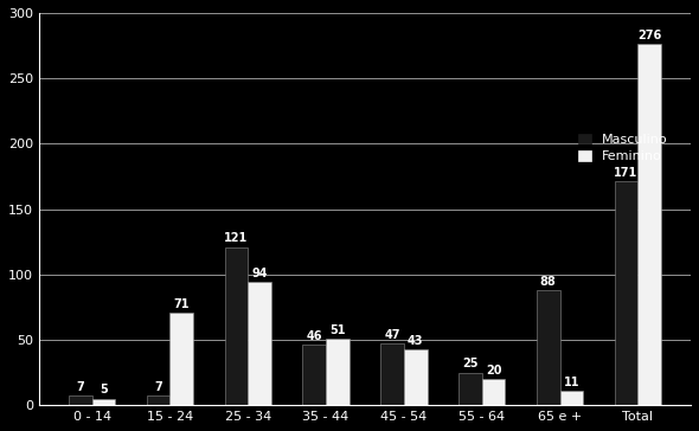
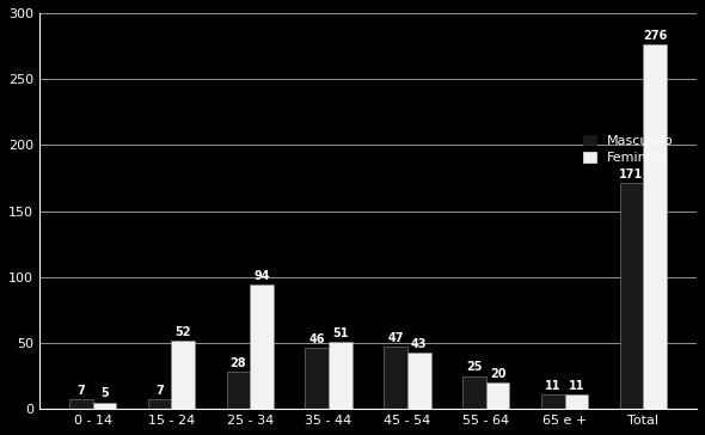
Feminino/15 - 24: 71 -> 52
Masculino/25 - 34: 121 -> 28
Masculino/65 e +: 88 -> 11
